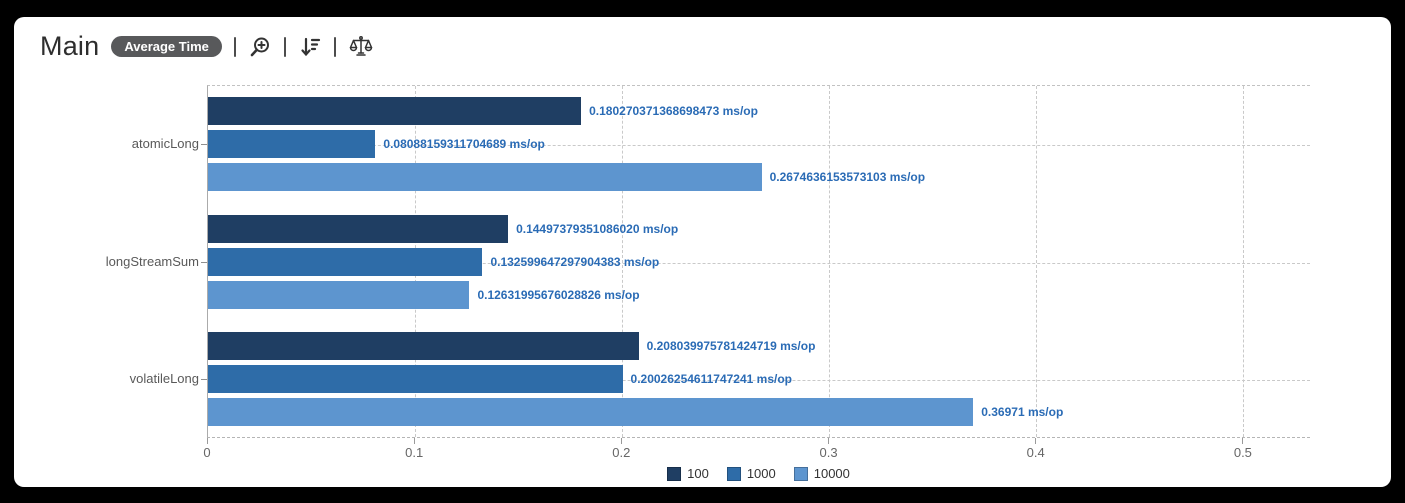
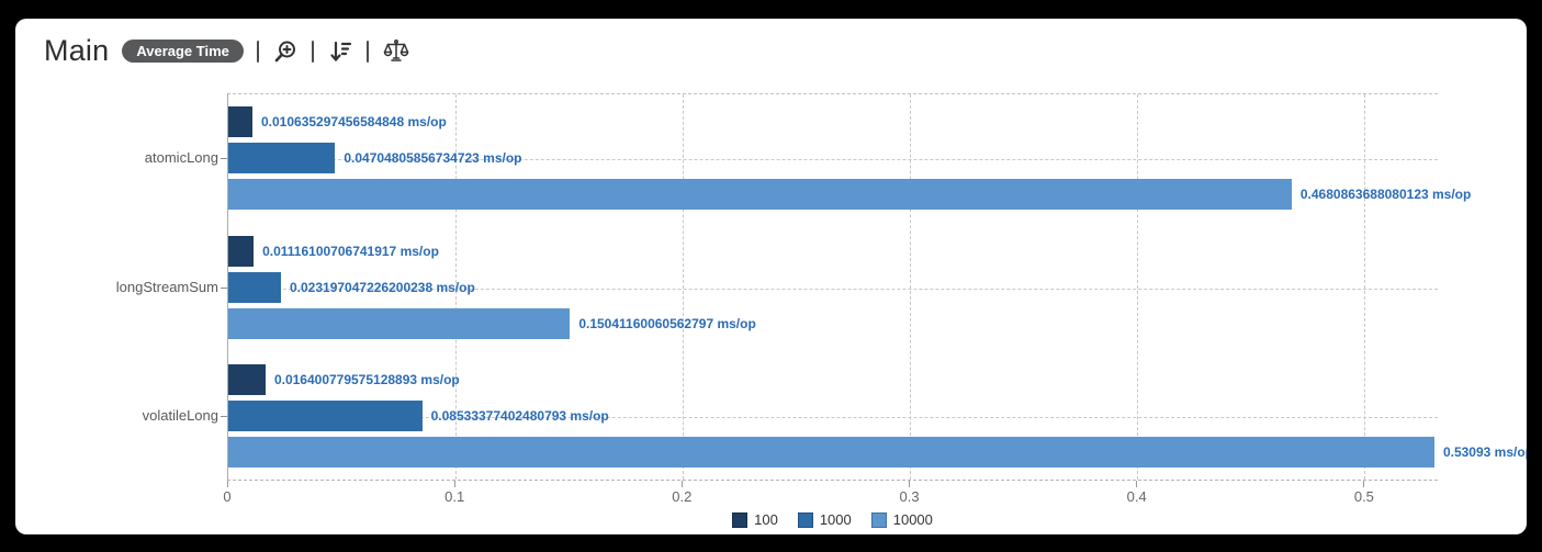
100/atomicLong: 0.180270371368698473 -> 0.010635297456584848
1000/atomicLong: 0.08088159311704689 -> 0.04704805856734723
10000/atomicLong: 0.2674636153573103 -> 0.4680863688080123
100/longStreamSum: 0.14497379351086020 -> 0.01116100706741917
1000/longStreamSum: 0.132599647297904383 -> 0.023197047226200238
10000/longStreamSum: 0.12631995676028826 -> 0.15041160060562797
100/volatileLong: 0.208039975781424719 -> 0.016400779575128893
1000/volatileLong: 0.20026254611747241 -> 0.08533377402480793
10000/volatileLong: 0.36971 -> 0.53093
